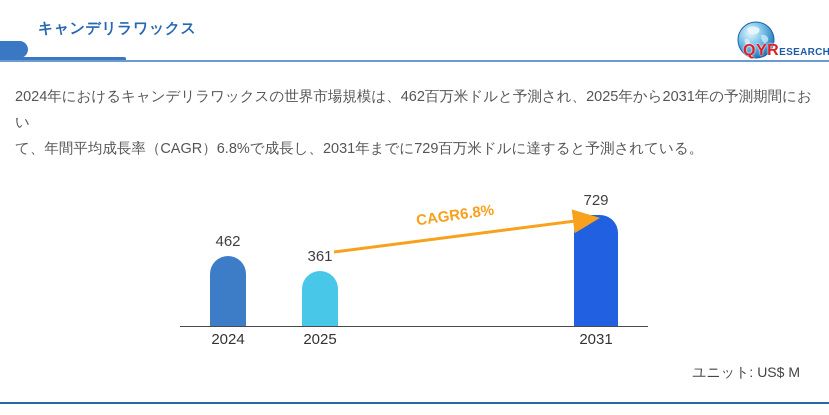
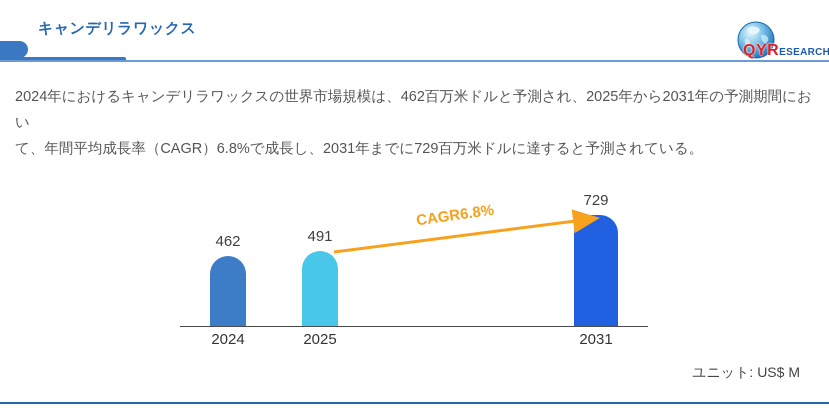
2025: 361 -> 491
